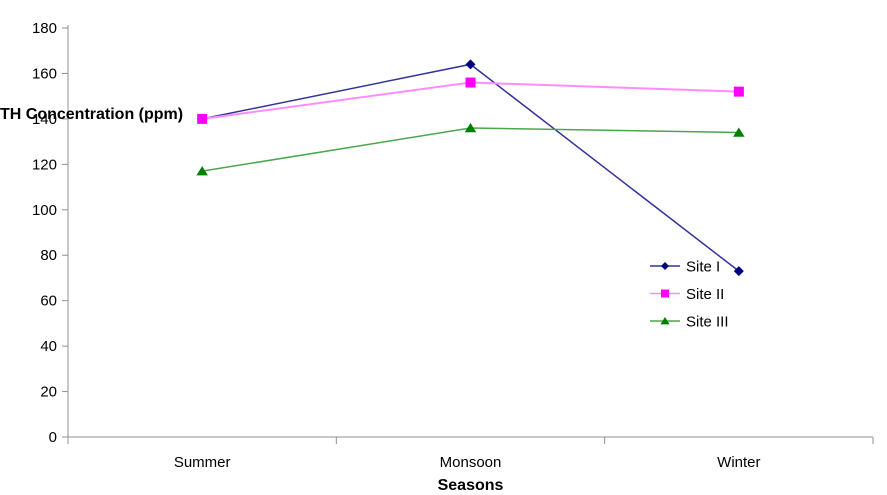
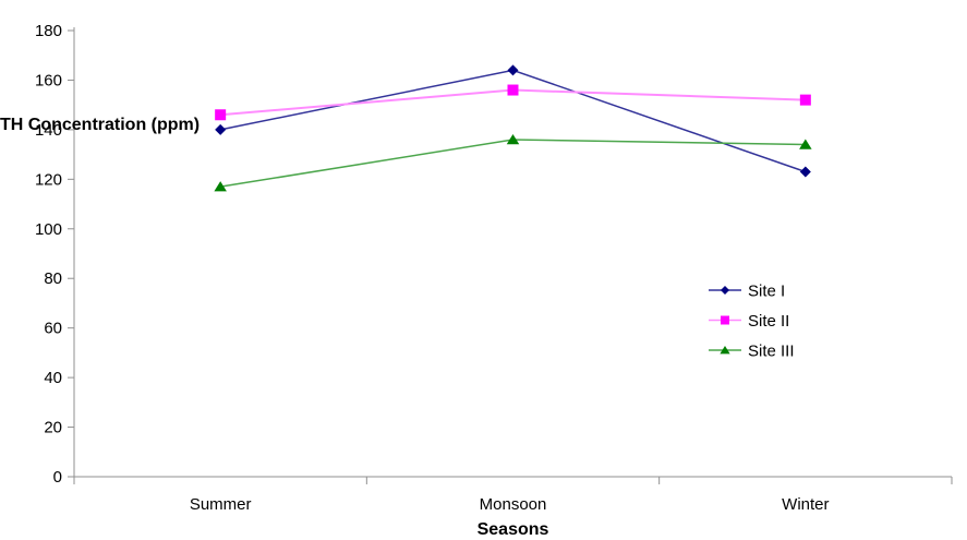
Site II/Summer: 140 -> 146
Site I/Winter: 73 -> 123
